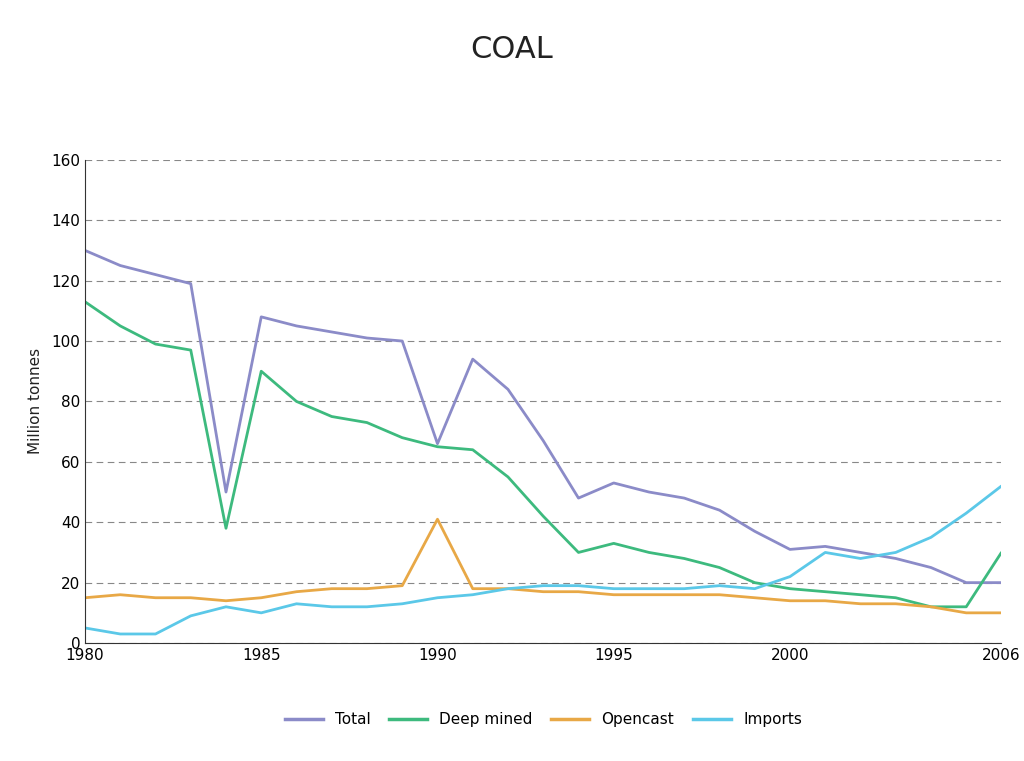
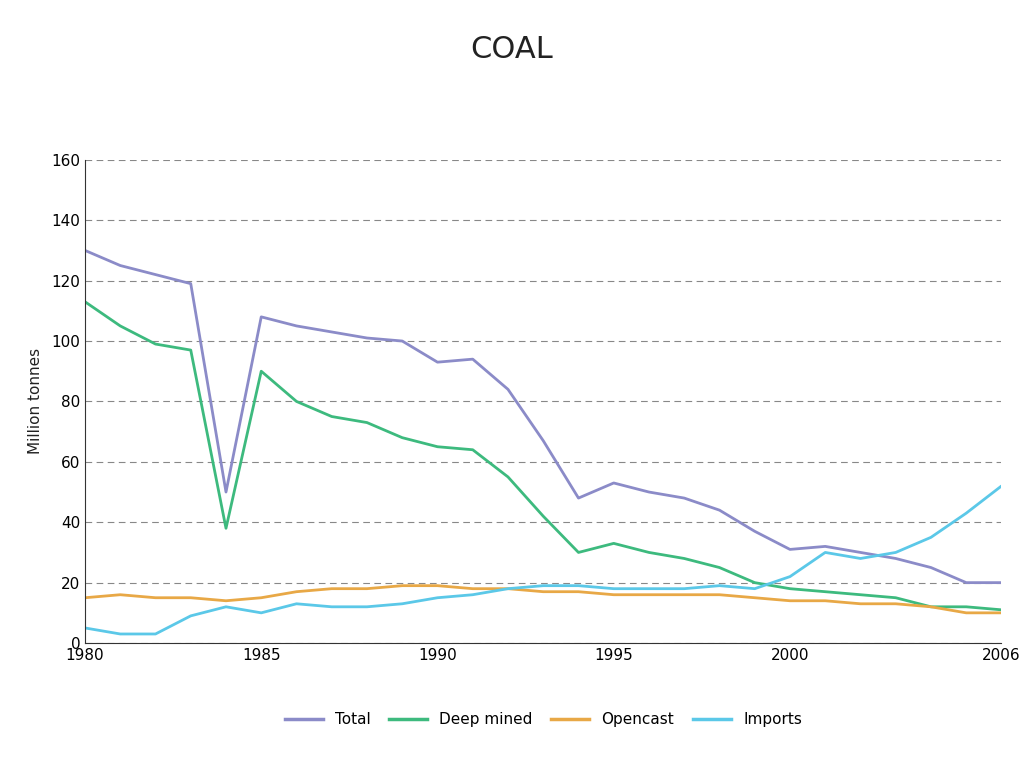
Total/1990: 66 -> 93
Opencast/1990: 41 -> 19
Deep mined/2006: 30 -> 11
